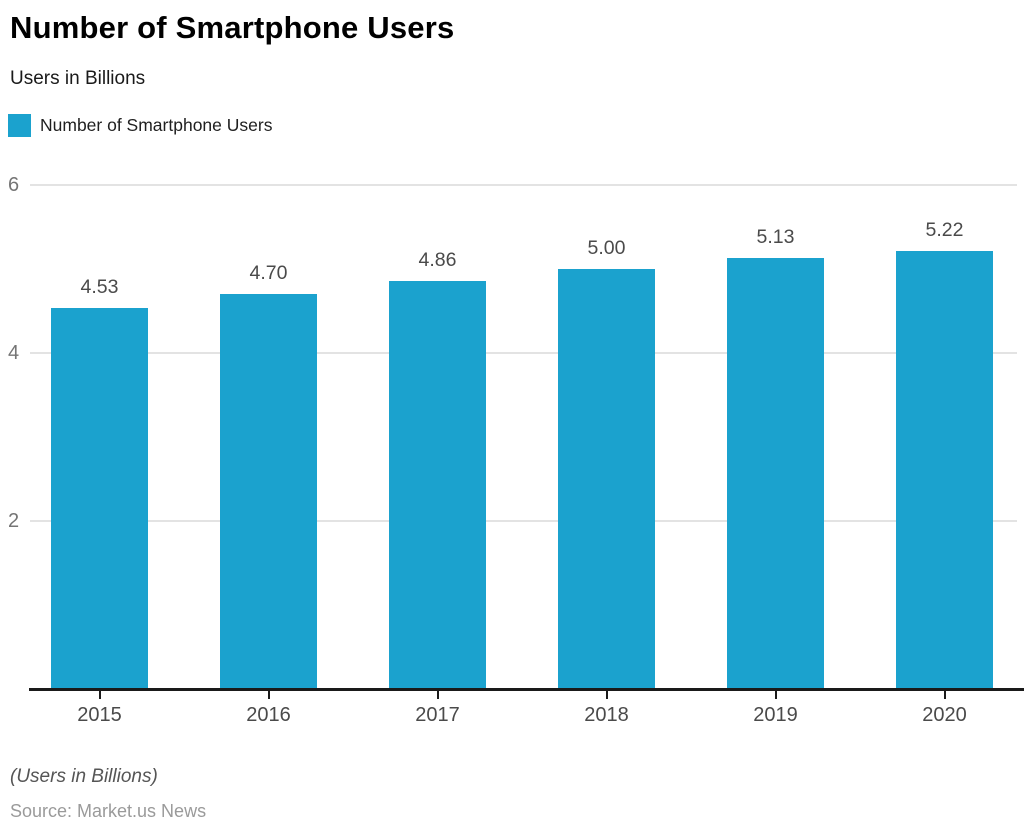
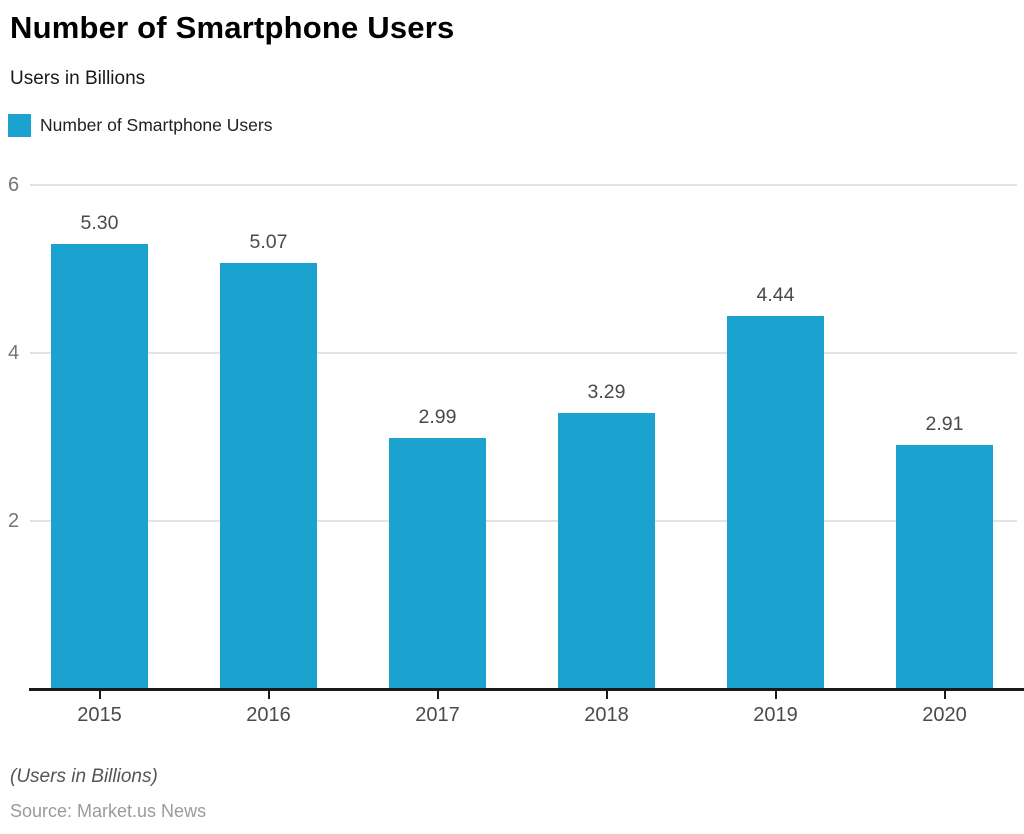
2015: 4.53 -> 5.30
2016: 4.70 -> 5.07
2017: 4.86 -> 2.99
2018: 5.00 -> 3.29
2019: 5.13 -> 4.44
2020: 5.22 -> 2.91
